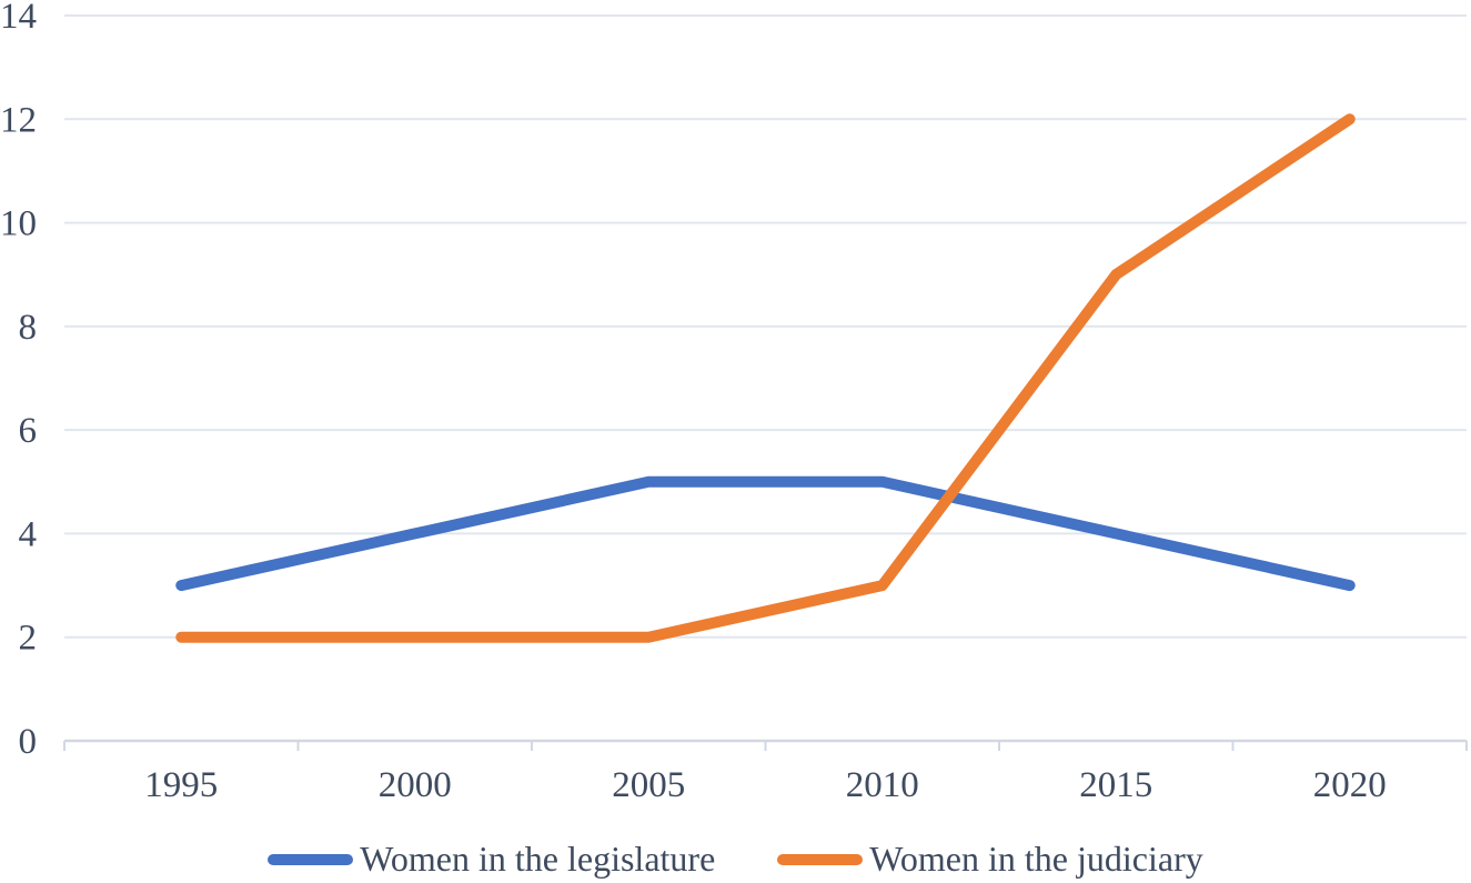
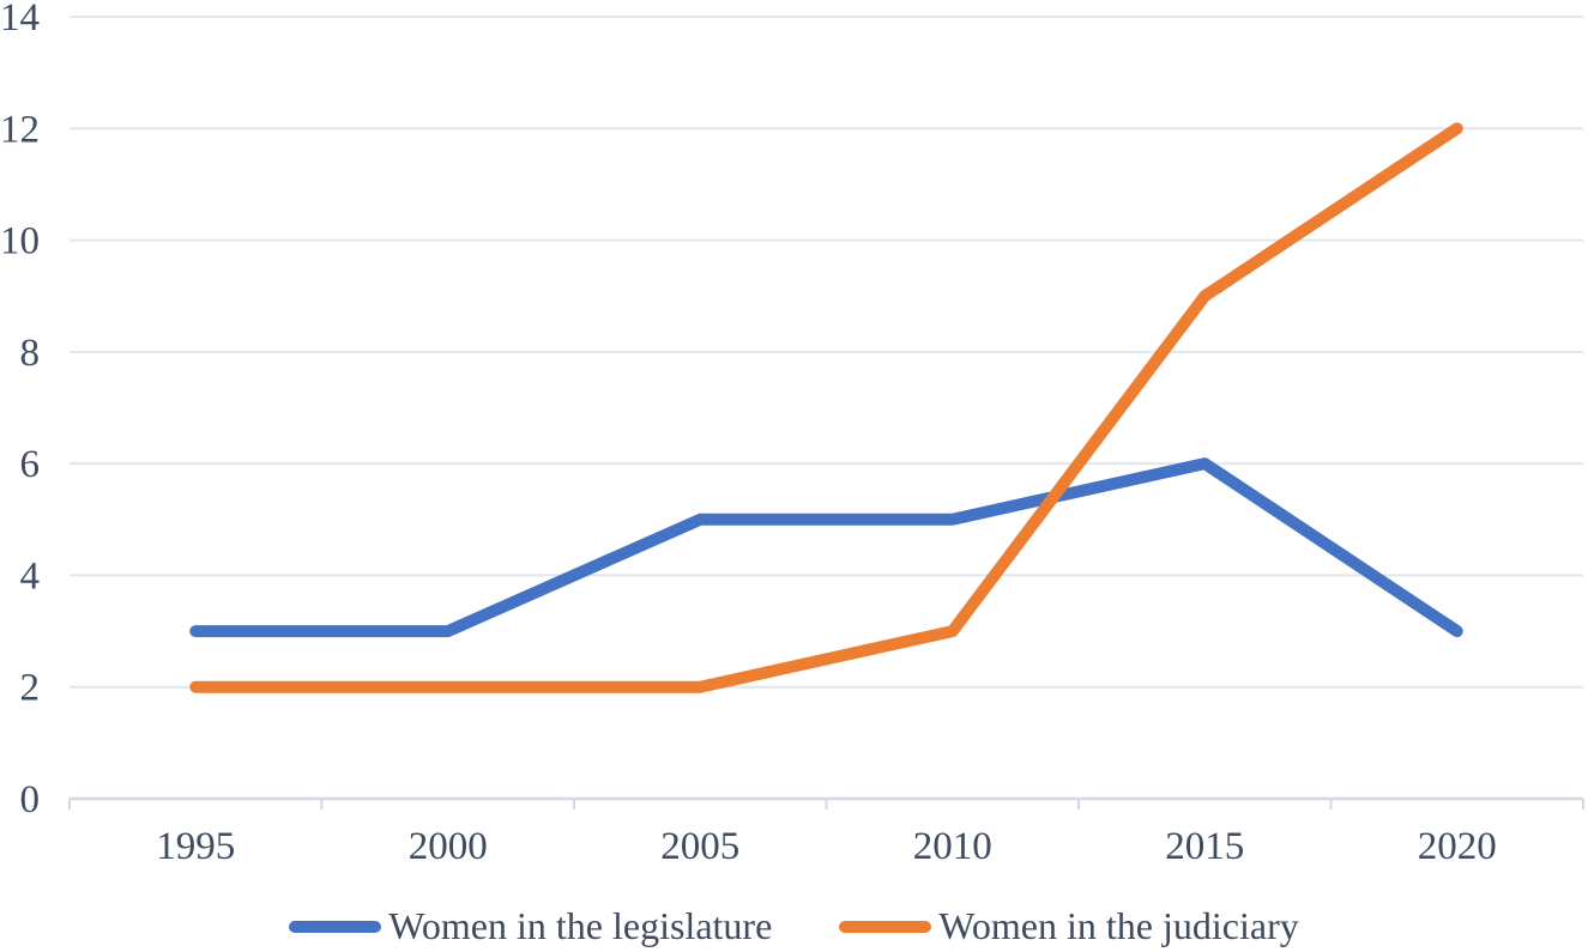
Women in the legislature/2000: 4 -> 3
Women in the legislature/2015: 4 -> 6
